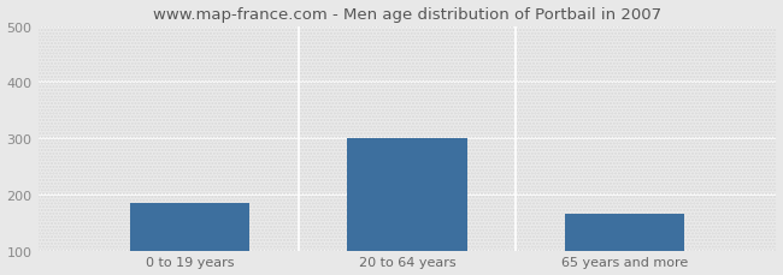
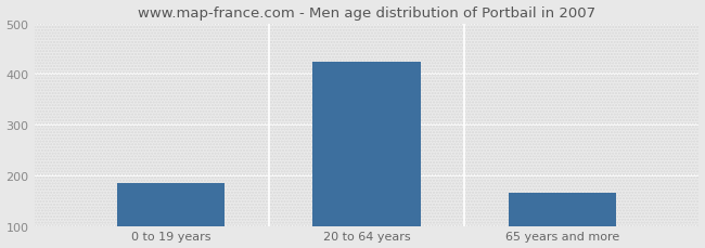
20 to 64 years: 300 -> 425
